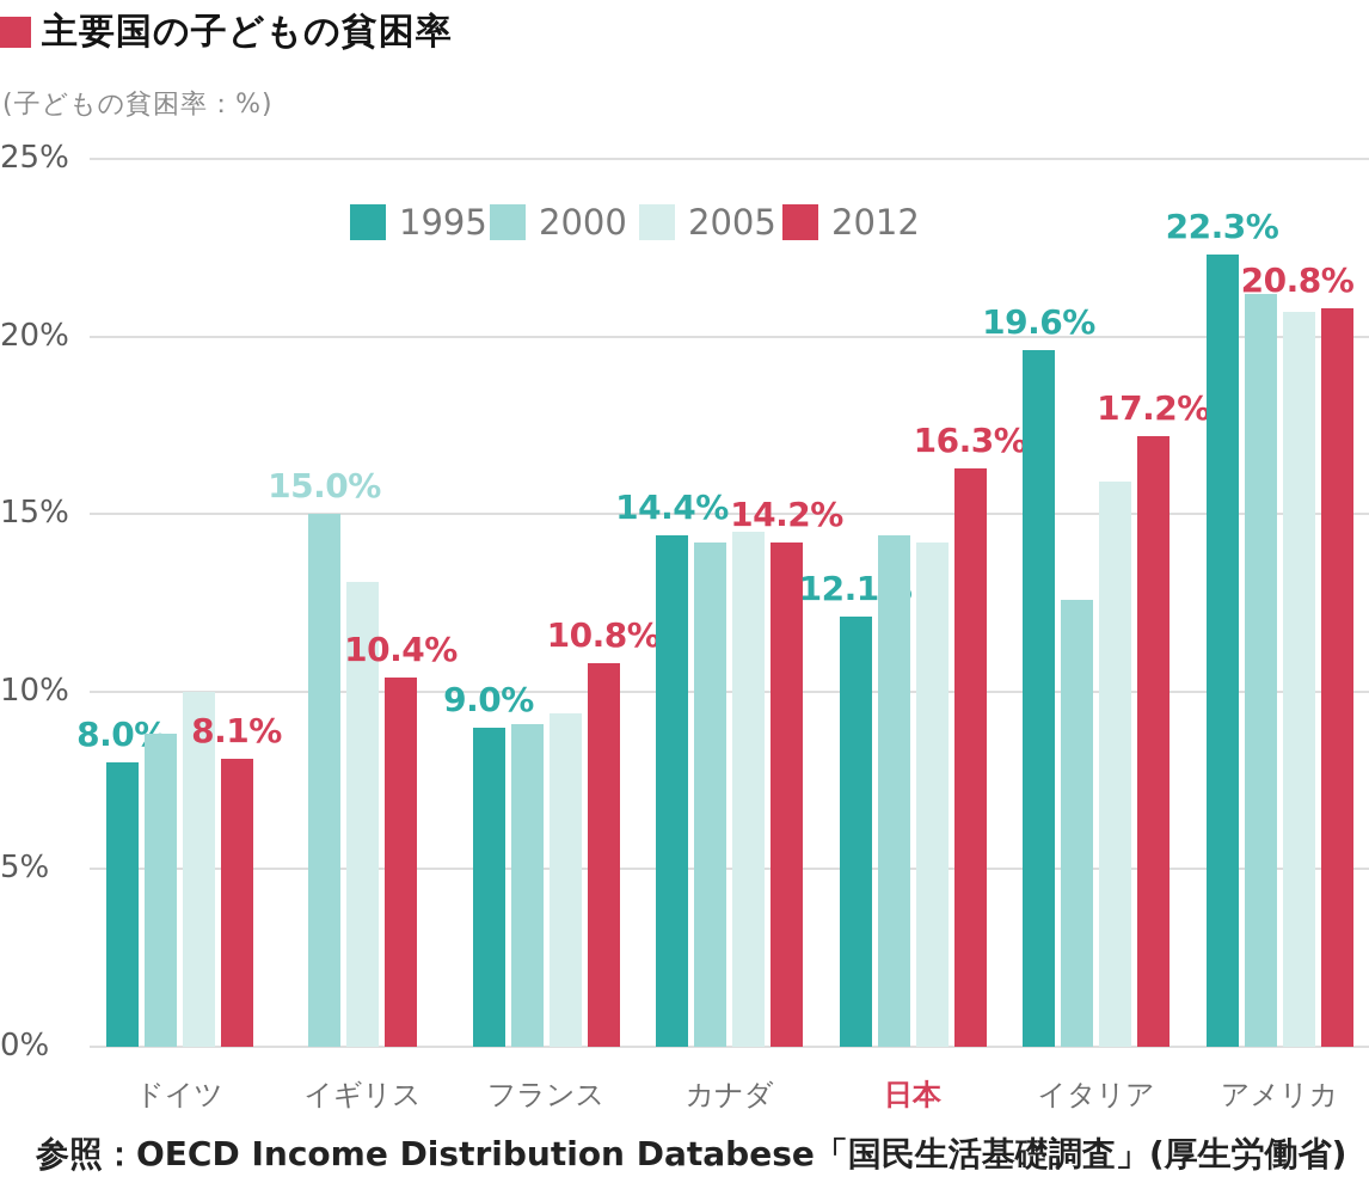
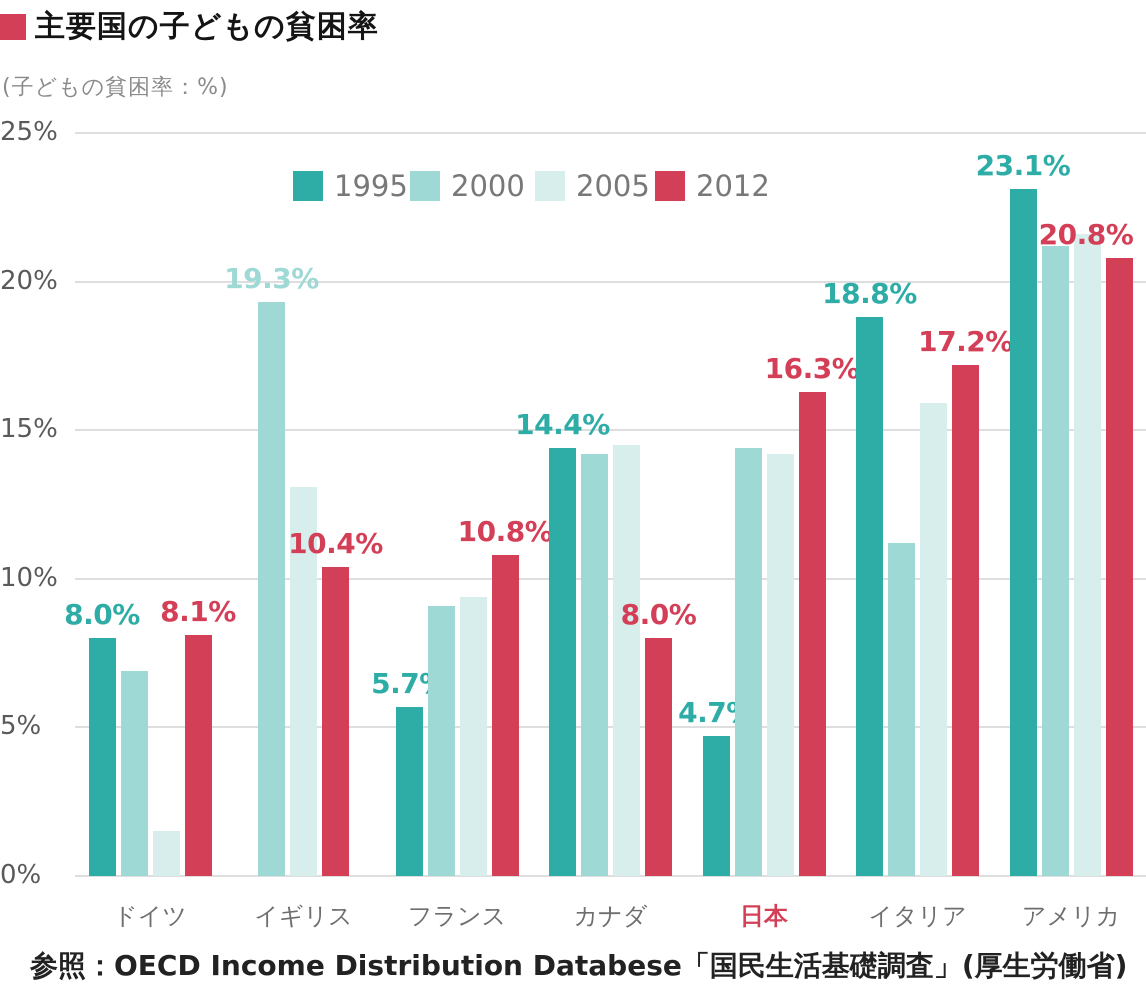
2000/ドイツ: 8.8% -> 6.9%
2005/ドイツ: 10.0% -> 1.5%
2000/イギリス: 15.0% -> 19.3%
1995/フランス: 9.0% -> 5.7%
2012/カナダ: 14.2% -> 8.0%
1995/日本: 12.1% -> 4.7%
1995/イタリア: 19.6% -> 18.8%
2000/イタリア: 12.6% -> 11.2%
1995/アメリカ: 22.3% -> 23.1%
2005/アメリカ: 20.7% -> 21.6%
